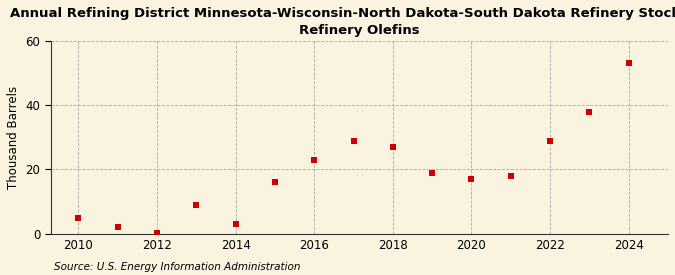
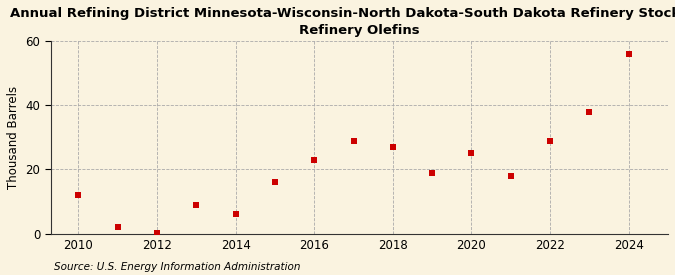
2010: 5.0 -> 12.0
2014: 3.0 -> 6.0
2020: 17.0 -> 25.0
2024: 53.0 -> 56.0
